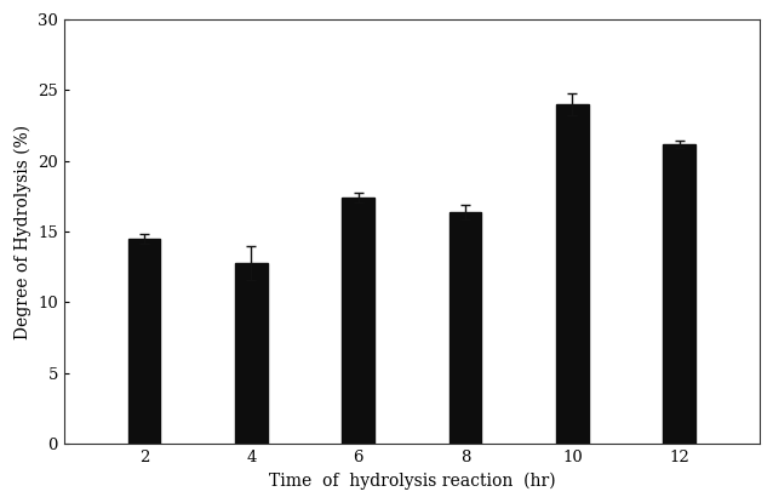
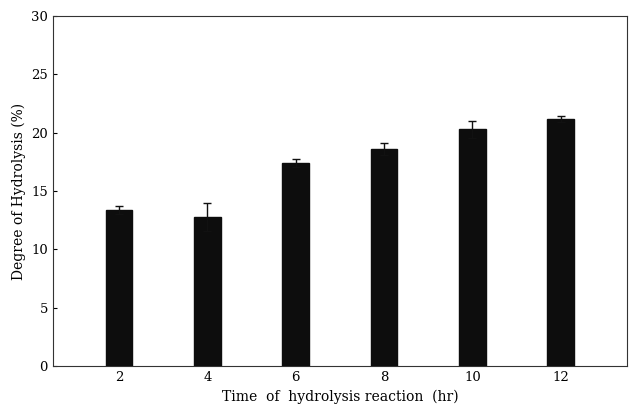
2: 14.5 -> 13.4
8: 16.4 -> 18.6
10: 24.0 -> 20.3
